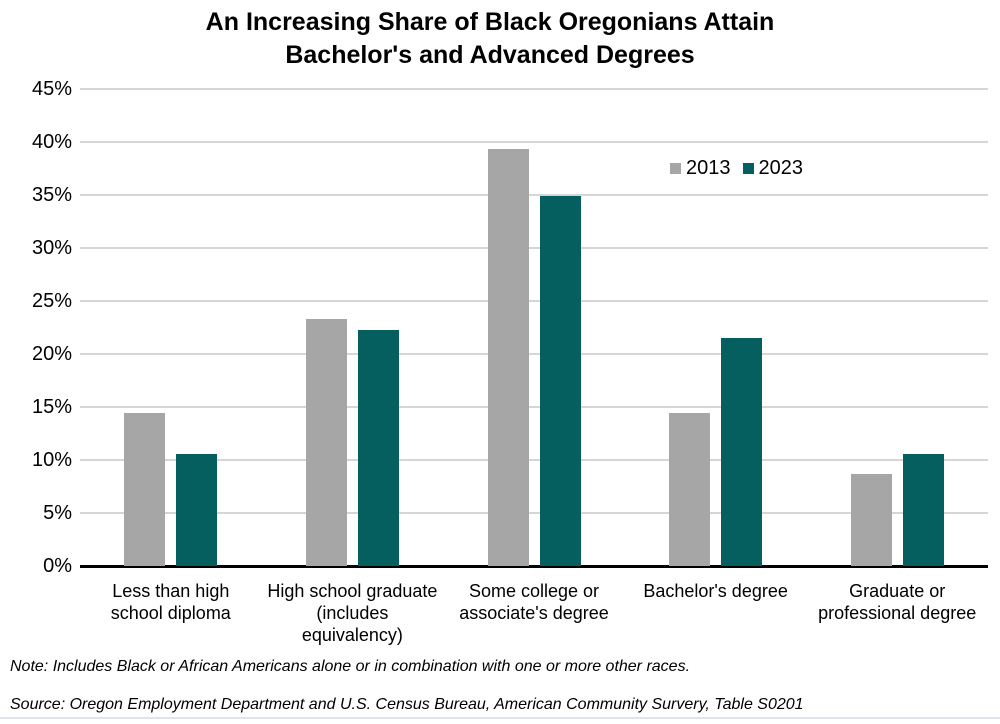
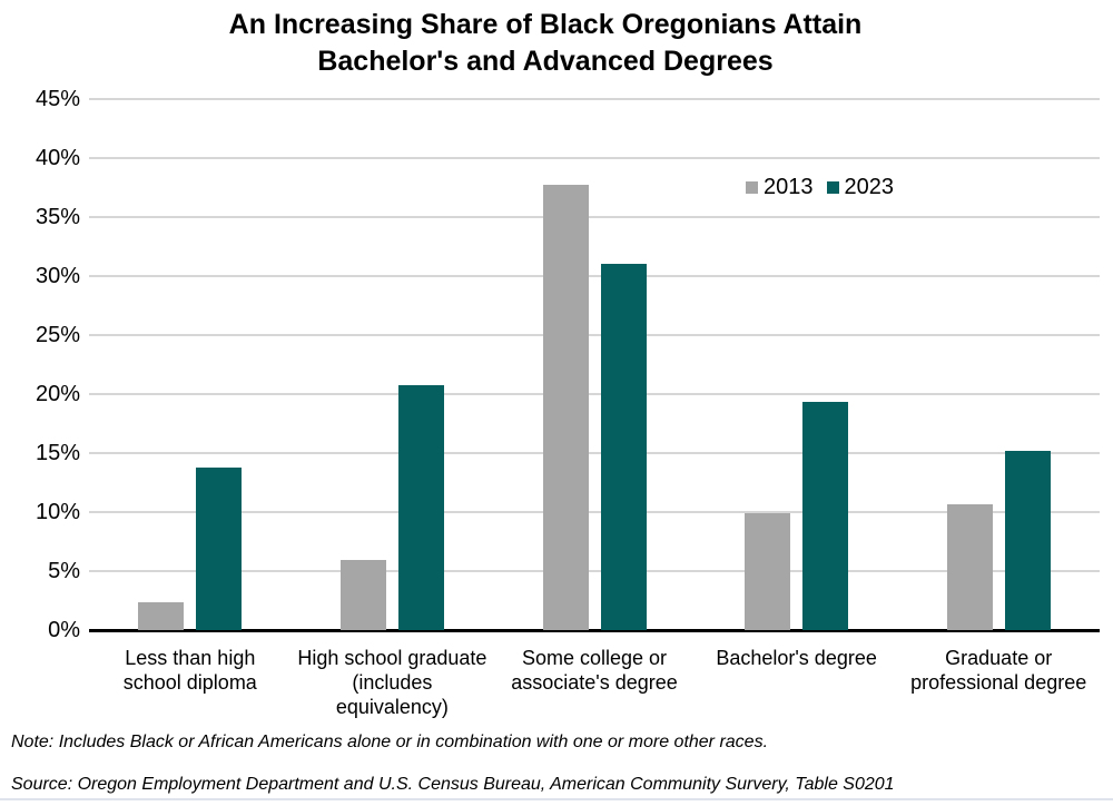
2013/Less than high school diploma: 14.4% -> 2.4%
2023/Less than high school diploma: 10.6% -> 13.8%
2013/High school graduate (includes equivalency): 23.3% -> 5.9%
2023/High school graduate (includes equivalency): 22.3% -> 20.8%
2013/Some college or associate's degree: 39.3% -> 37.7%
2023/Some college or associate's degree: 34.9% -> 31.0%
2013/Bachelor's degree: 14.4% -> 9.9%
2023/Bachelor's degree: 21.5% -> 19.3%
2013/Graduate or professional degree: 8.7% -> 10.7%
2023/Graduate or professional degree: 10.6% -> 15.2%
